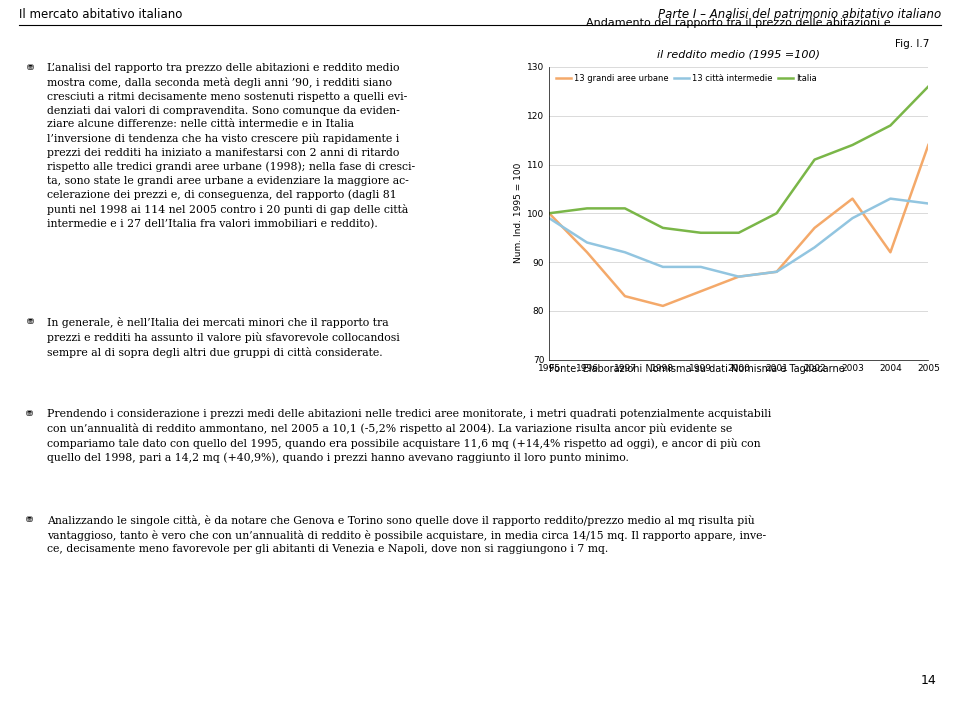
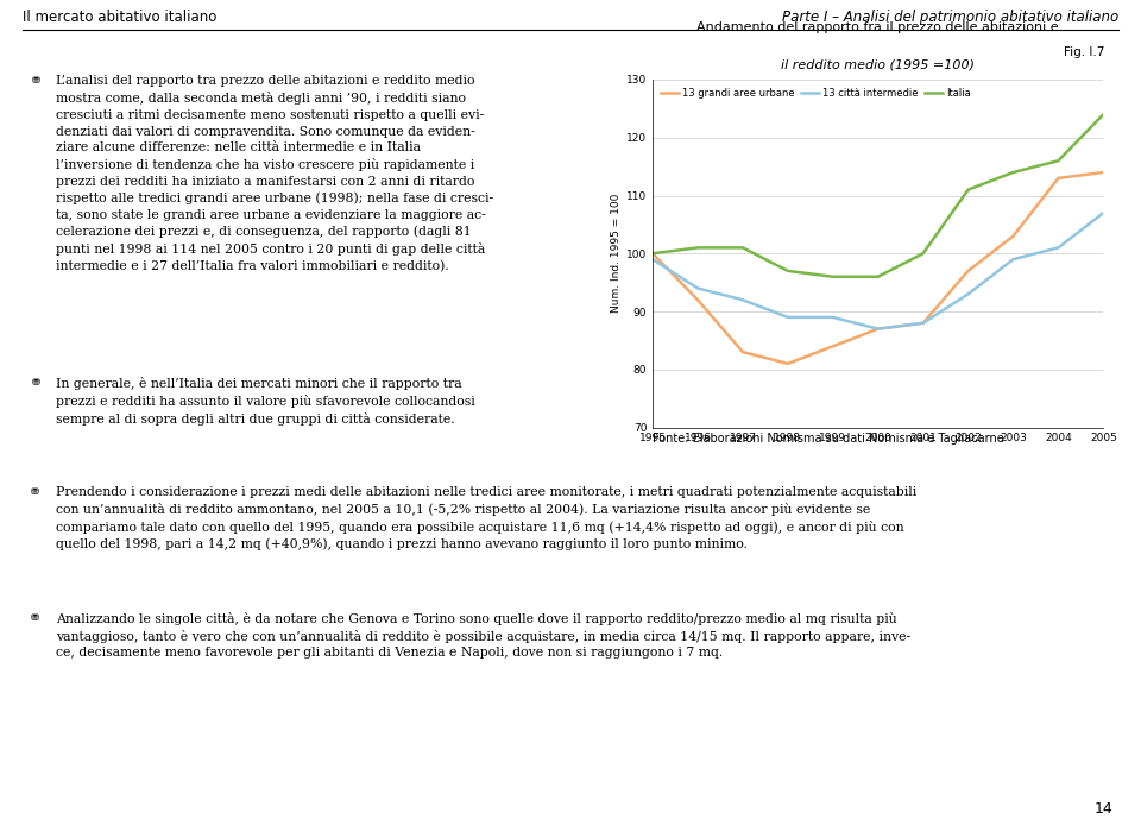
13 grandi aree urbane/2004: 92 -> 113
13 città intermedie/2004: 103 -> 101
Italia/2004: 118 -> 116
13 città intermedie/2005: 102 -> 107
Italia/2005: 126 -> 124
